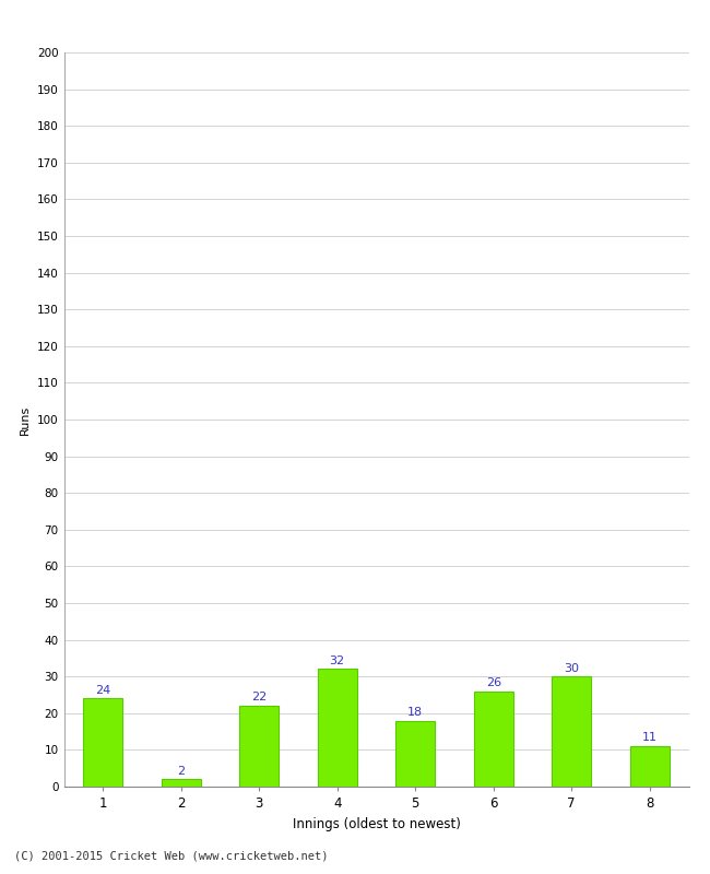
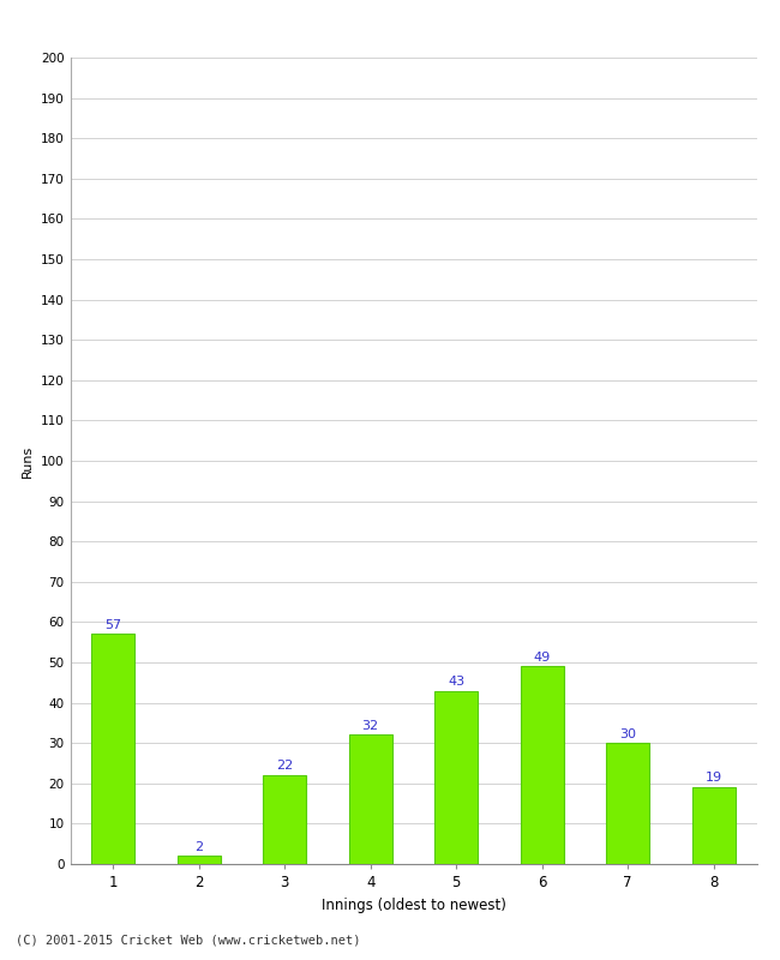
1: 24 -> 57
5: 18 -> 43
6: 26 -> 49
8: 11 -> 19
